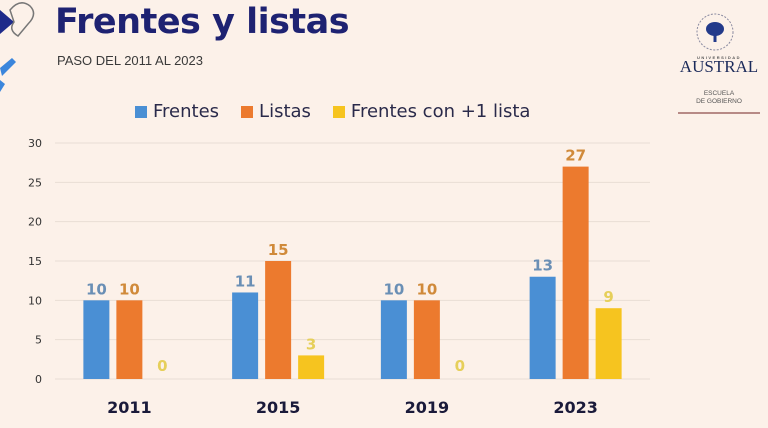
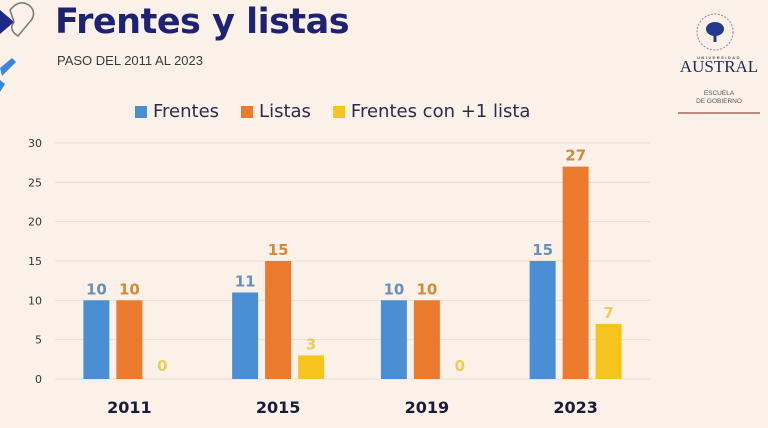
Frentes/2023: 13 -> 15
Frentes con +1 lista/2023: 9 -> 7
